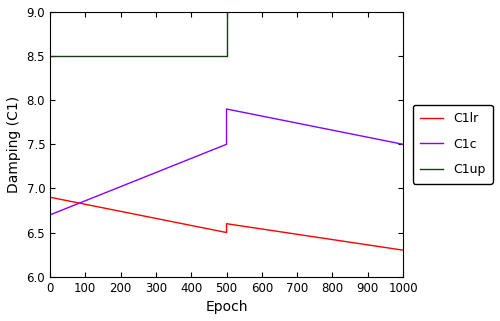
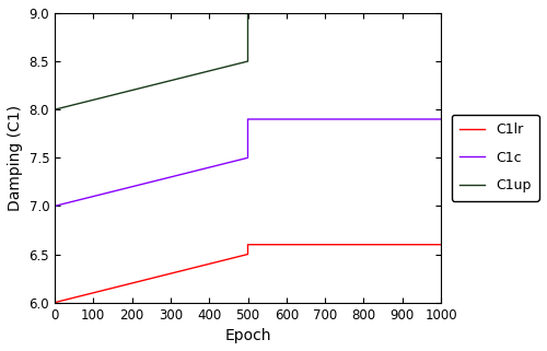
C1lr/0: 6.9 -> 6.0
C1c/0: 6.7 -> 7.0
C1up/0: 8.5 -> 8.0
C1lr/1000: 6.3 -> 6.6
C1c/1000: 7.5 -> 7.9
